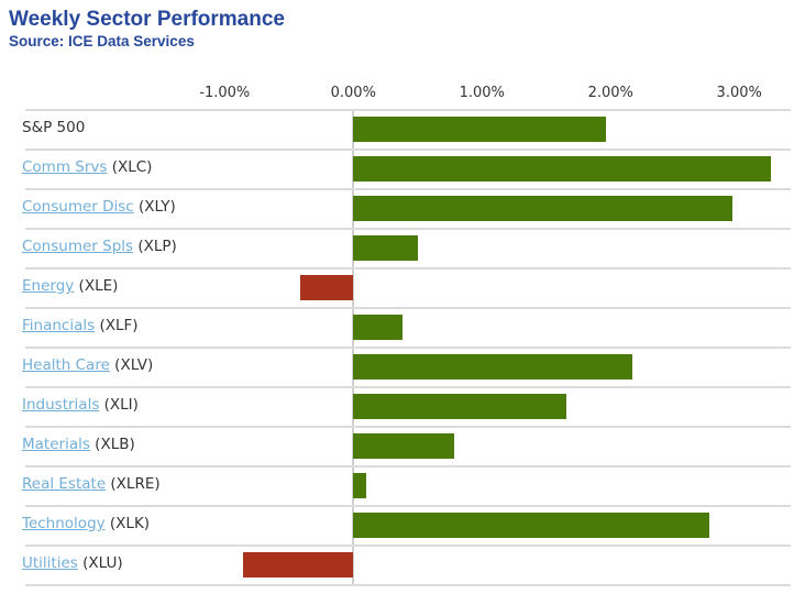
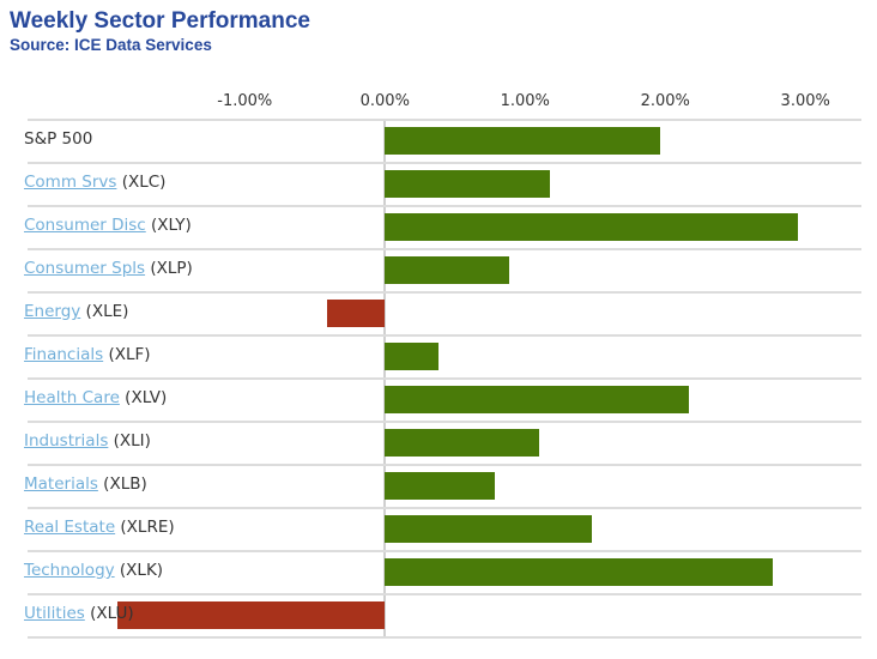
Comm Srvs: 3.25% -> 1.18%
Consumer Spls: 0.50% -> 0.89%
Industrials: 1.66% -> 1.10%
Real Estate: 0.10% -> 1.48%
Utilities: -0.86% -> -1.91%
